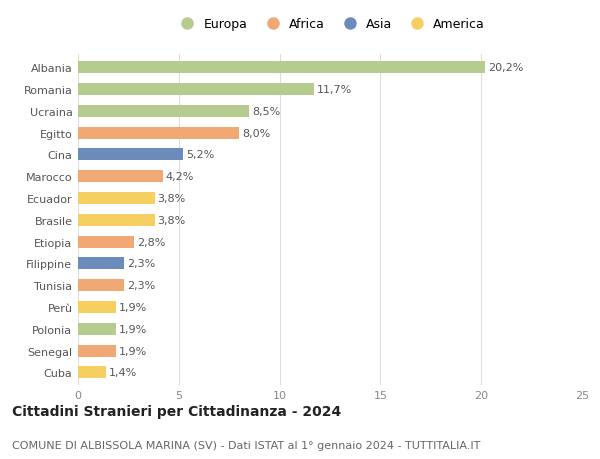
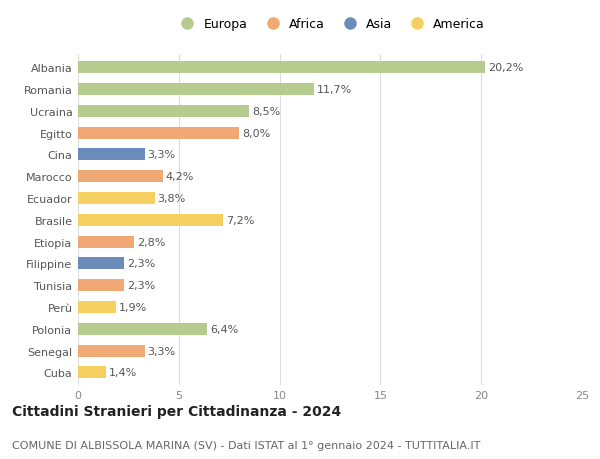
Cina: 5,2% -> 3,3%
Brasile: 3,8% -> 7,2%
Polonia: 1,9% -> 6,4%
Senegal: 1,9% -> 3,3%
